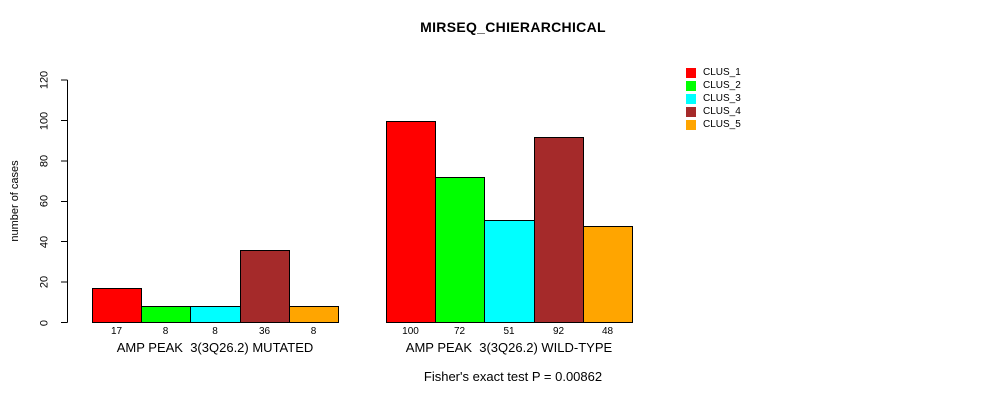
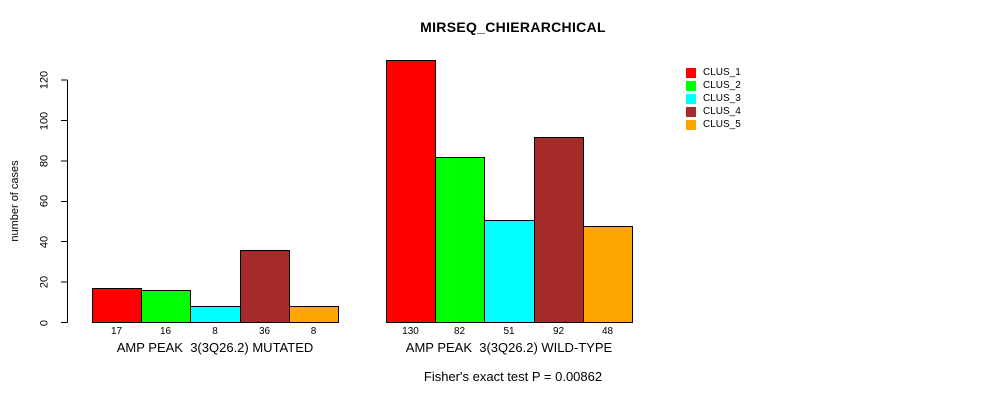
CLUS_2/AMP PEAK 3(3Q26.2) MUTATED: 8 -> 16
CLUS_1/AMP PEAK 3(3Q26.2) WILD-TYPE: 100 -> 130
CLUS_2/AMP PEAK 3(3Q26.2) WILD-TYPE: 72 -> 82
